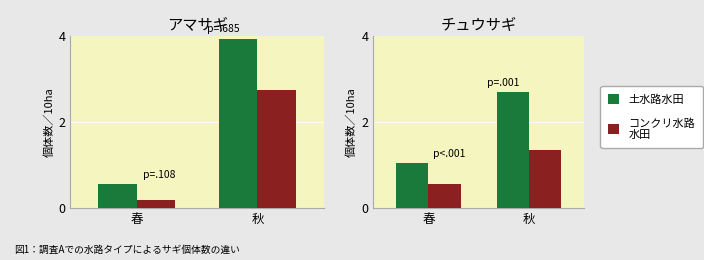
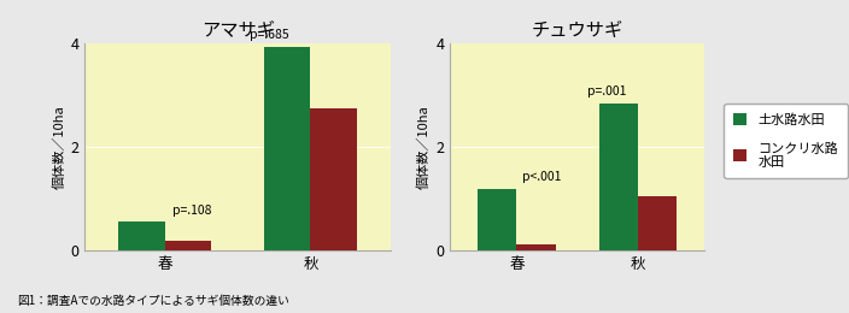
チュウサギ/土水路水田/春: 1.05 -> 1.20
チュウサギ/コンクリ水路 水田/春: 0.55 -> 0.12
チュウサギ/土水路水田/秋: 2.70 -> 2.85
チュウサギ/コンクリ水路 水田/秋: 1.35 -> 1.05
